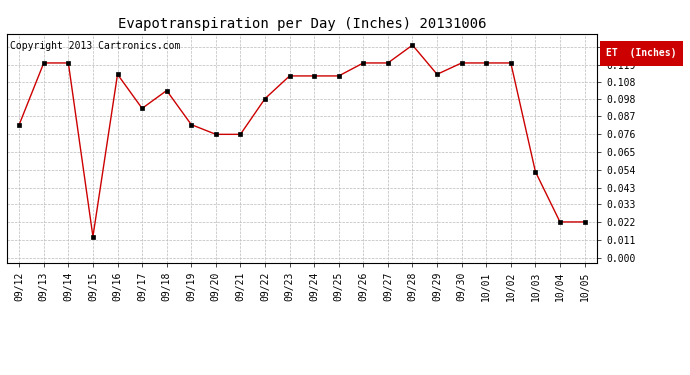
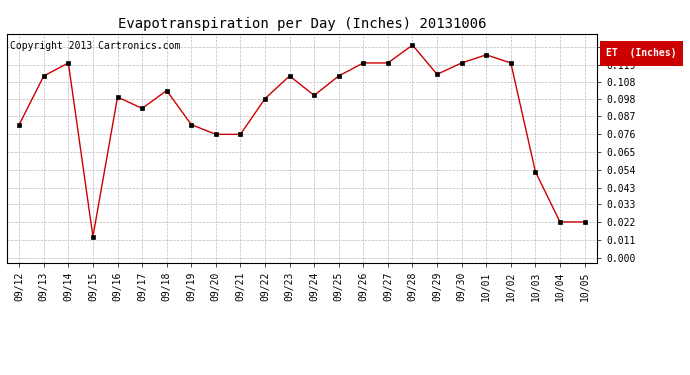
09/13: 0.120 -> 0.112
09/16: 0.113 -> 0.099
09/24: 0.112 -> 0.100
10/01: 0.120 -> 0.125
